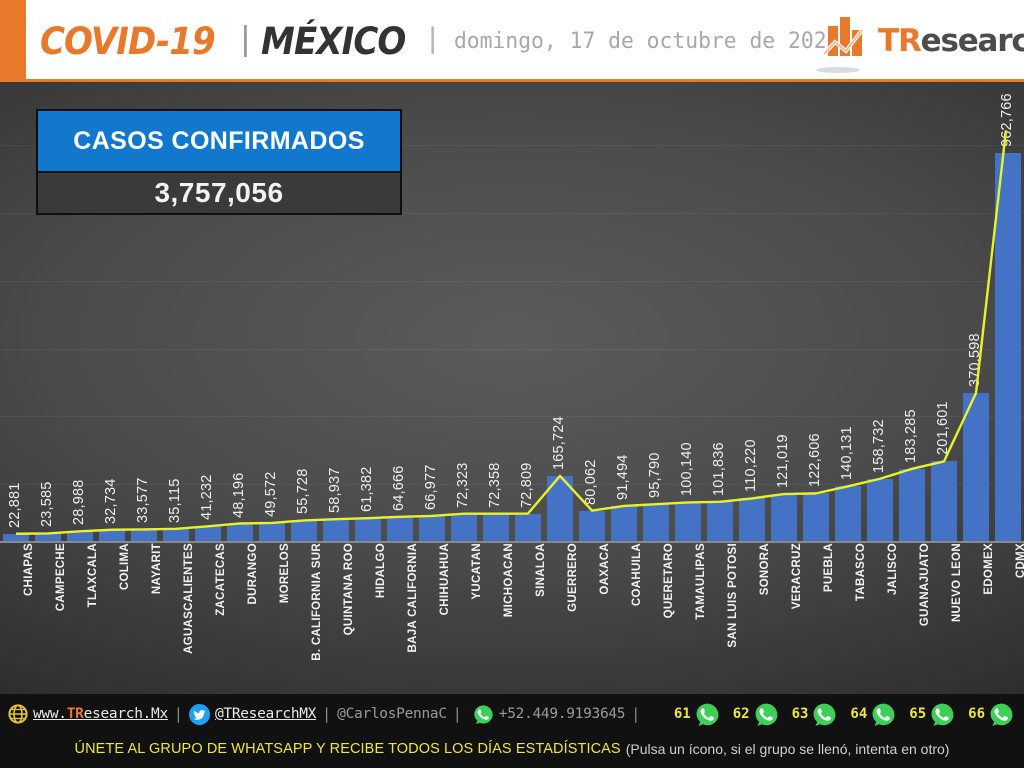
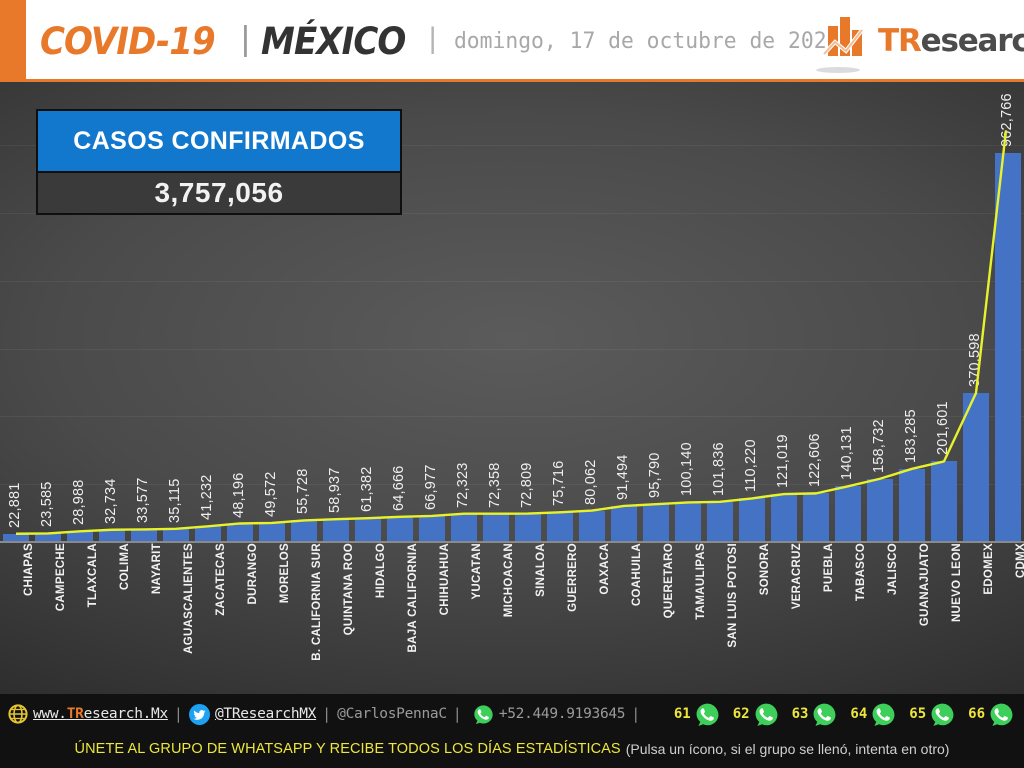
GUERRERO: 165,724 -> 75,716
